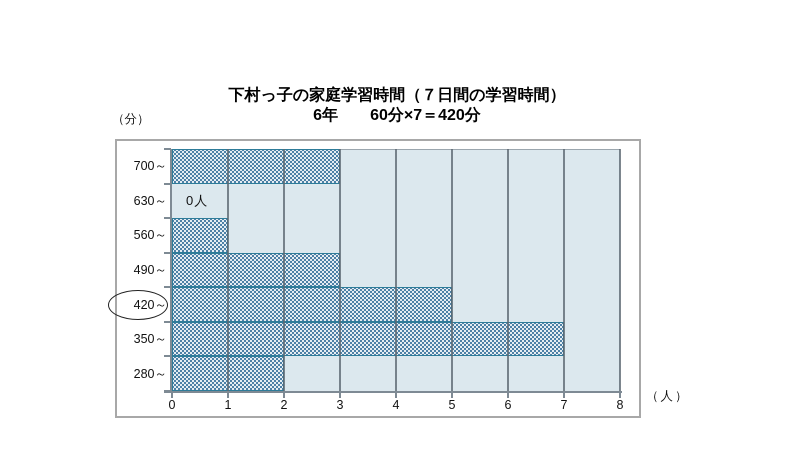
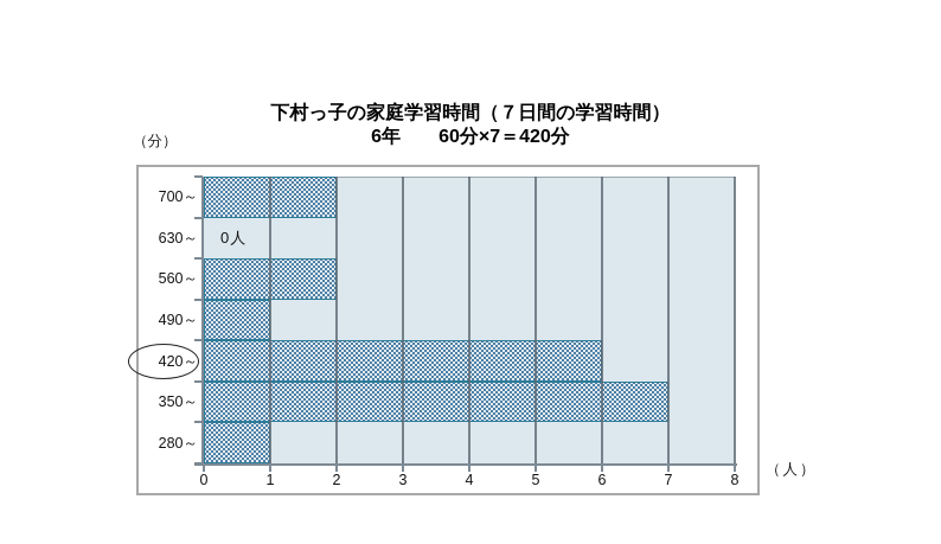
700～: 3 -> 2
560～: 1 -> 2
490～: 3 -> 1
420～: 5 -> 6
280～: 2 -> 1
